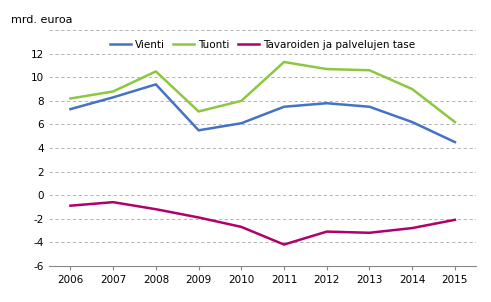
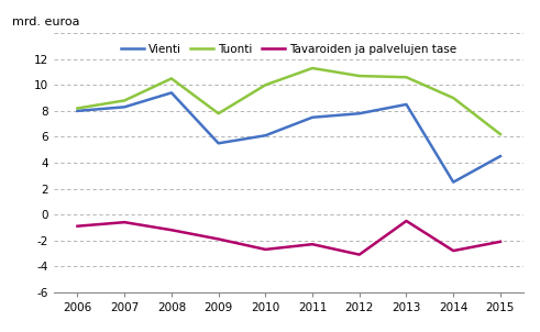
Vienti/2006: 7.3 -> 8.0
Tuonti/2009: 7.1 -> 7.8
Tuonti/2010: 8.0 -> 10.0
Tavaroiden ja palvelujen tase/2011: -4.2 -> -2.3
Vienti/2013: 7.5 -> 8.5
Tavaroiden ja palvelujen tase/2013: -3.2 -> -0.5
Vienti/2014: 6.2 -> 2.5
